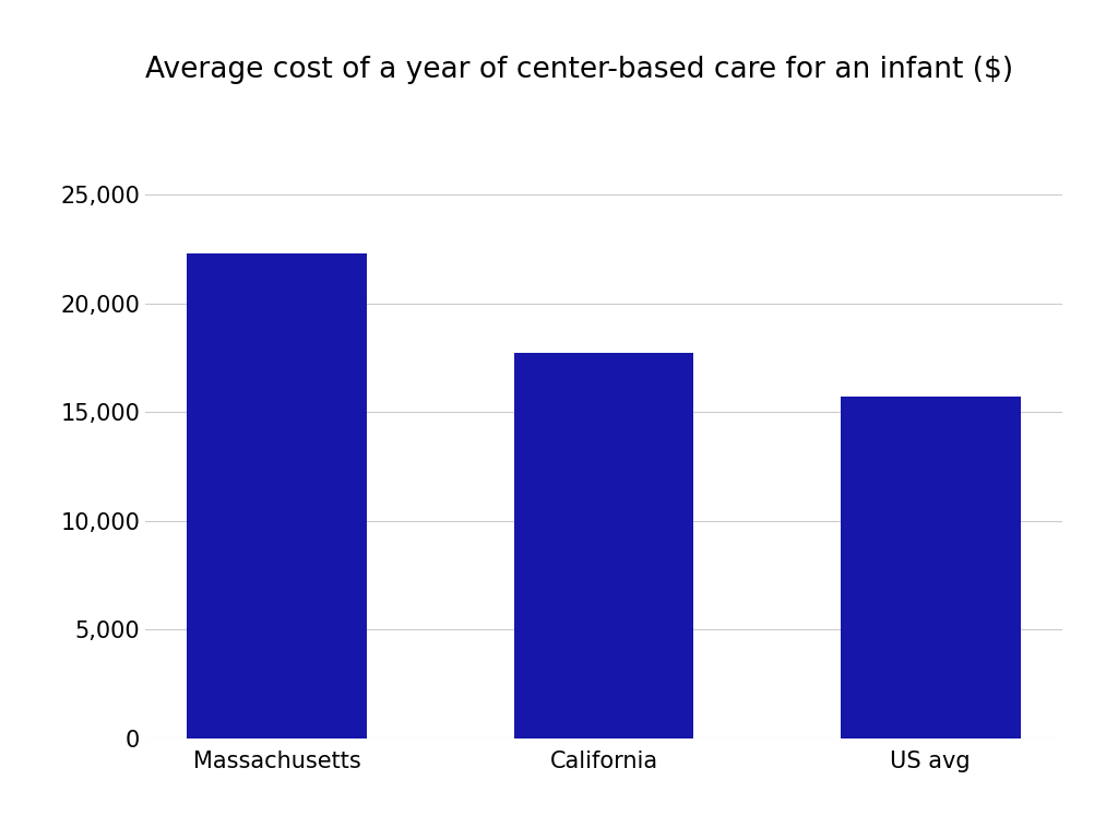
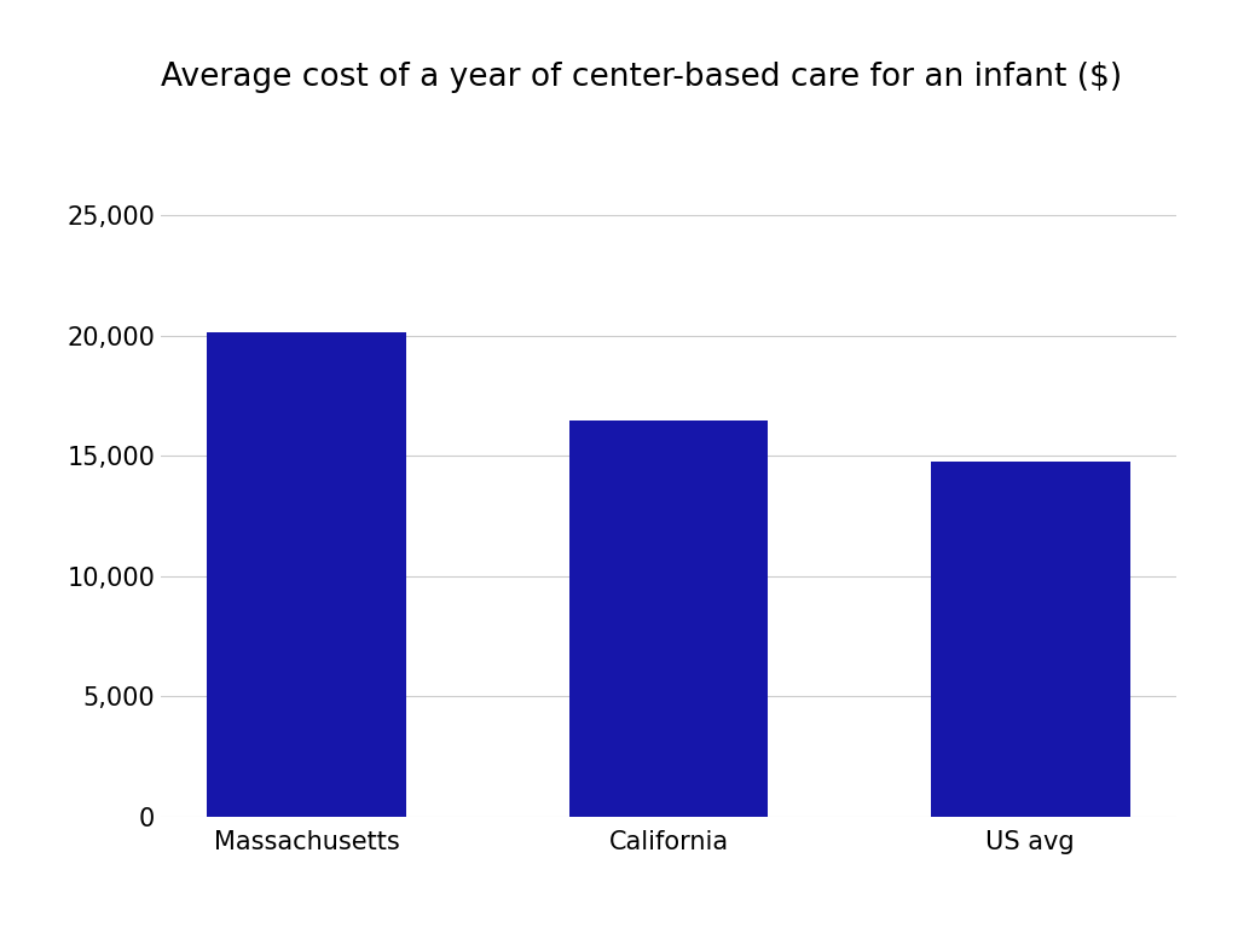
Massachusetts: 22,300 -> 20,100
California: 17,700 -> 16,400
US avg: 15,700 -> 14,800
